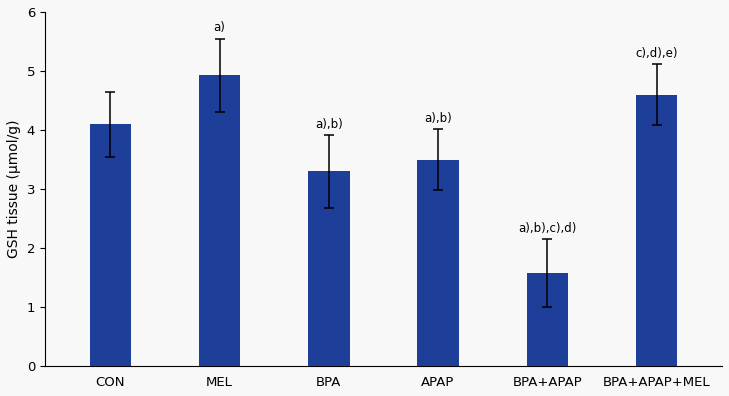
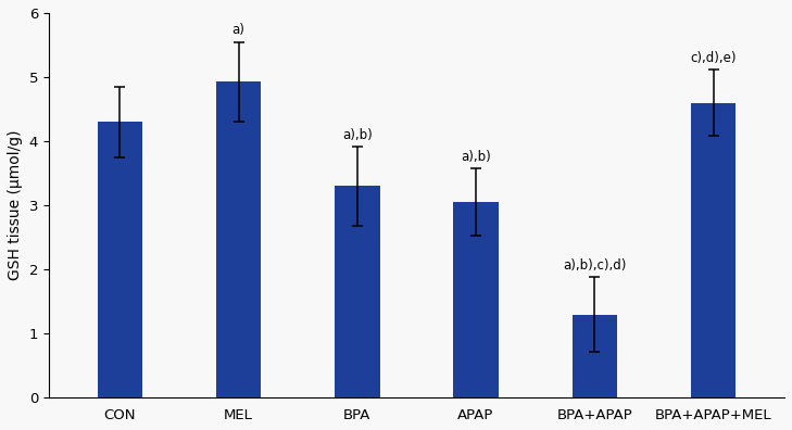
CON: 4.10 -> 4.30
APAP: 3.50 -> 3.05
BPA+APAP: 1.58 -> 1.30
